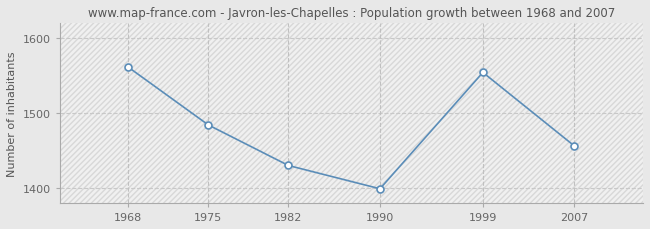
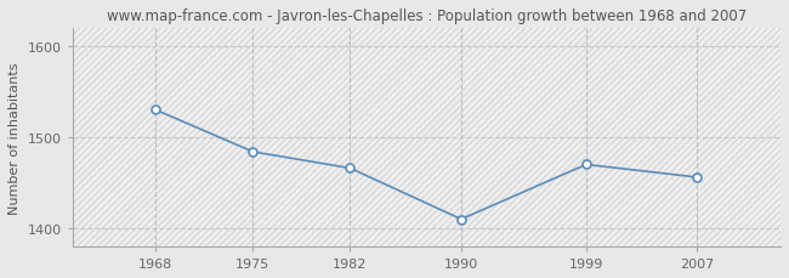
1968: 1561 -> 1530
1982: 1430 -> 1466
1990: 1399 -> 1410
1999: 1554 -> 1470
